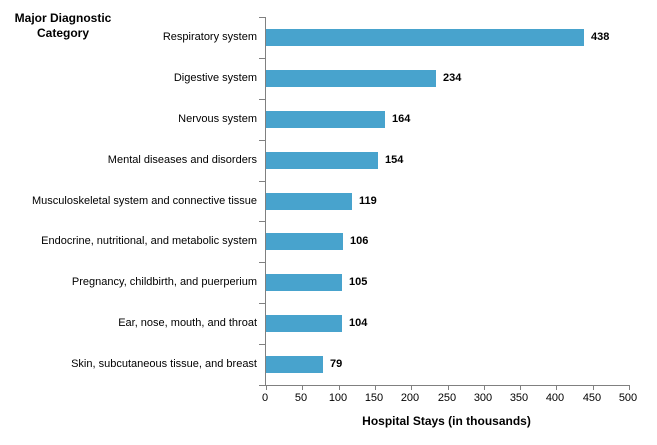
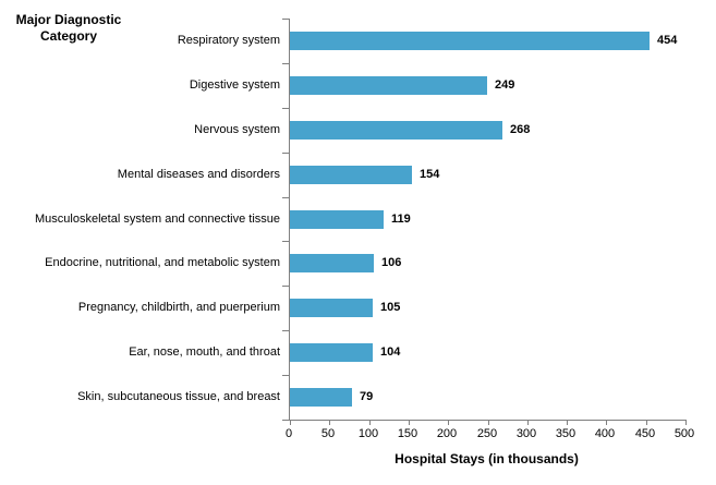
Respiratory system: 438 -> 454
Digestive system: 234 -> 249
Nervous system: 164 -> 268
